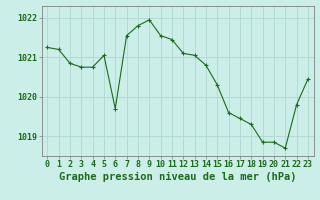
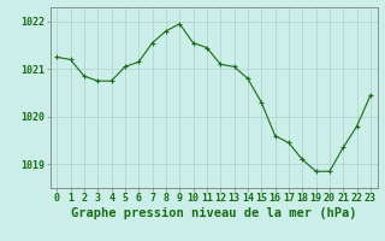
6: 1019.70 -> 1021.15
18: 1019.30 -> 1019.10
21: 1018.70 -> 1019.35
